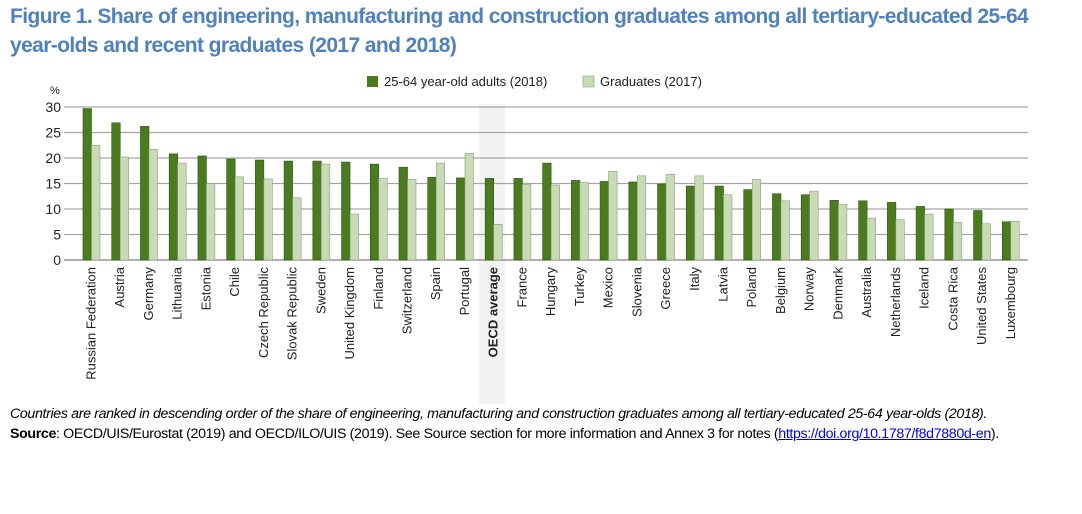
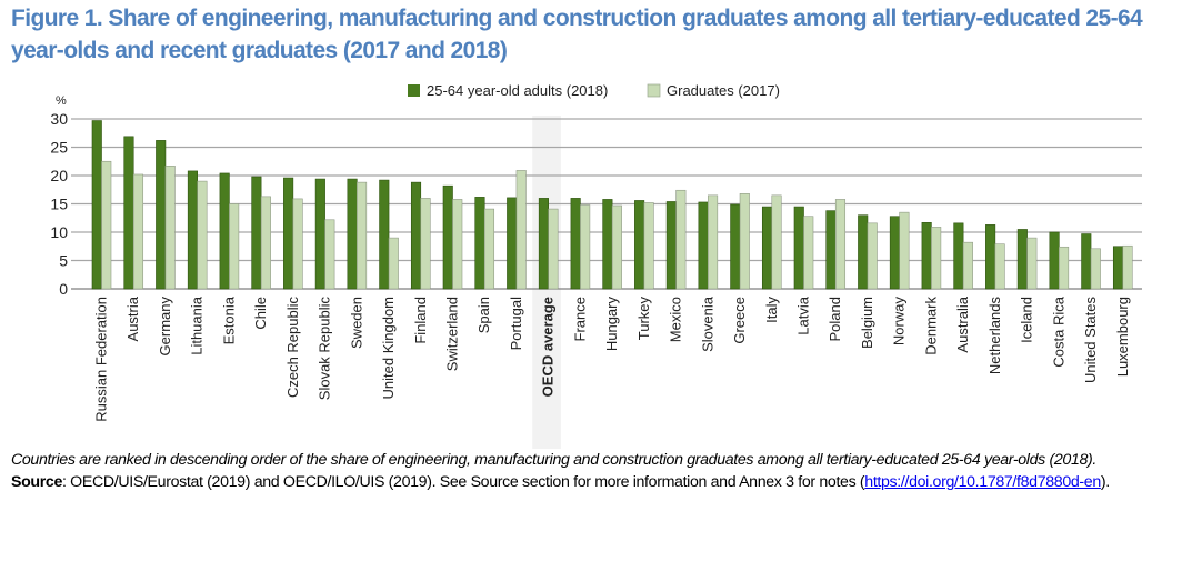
Graduates (2017)/Spain: 19 -> 14
Graduates (2017)/OECD average: 7 -> 14
25-64 year-old adults (2018)/Hungary: 19 -> 16
